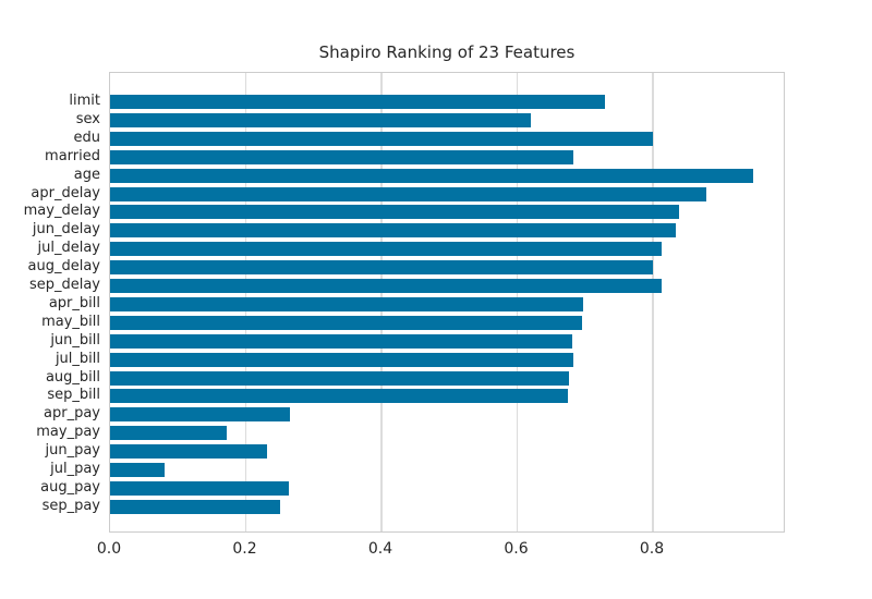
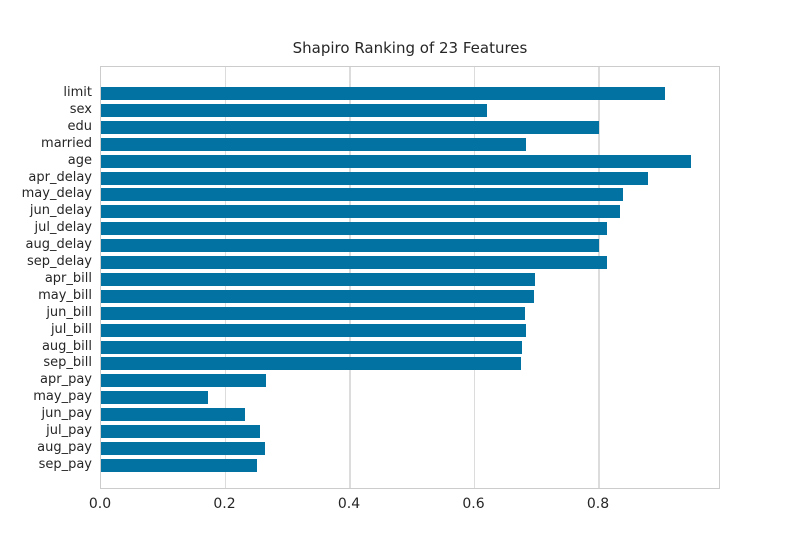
limit: 0.73 -> 0.91
jul_pay: 0.08 -> 0.26
